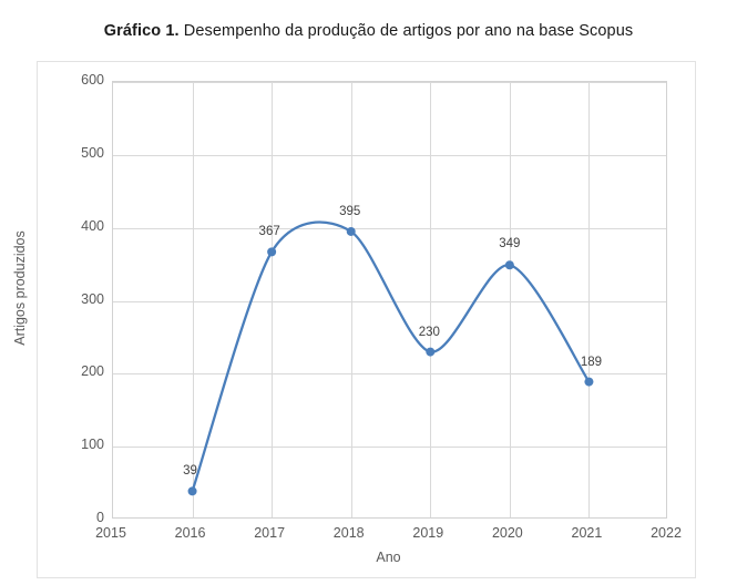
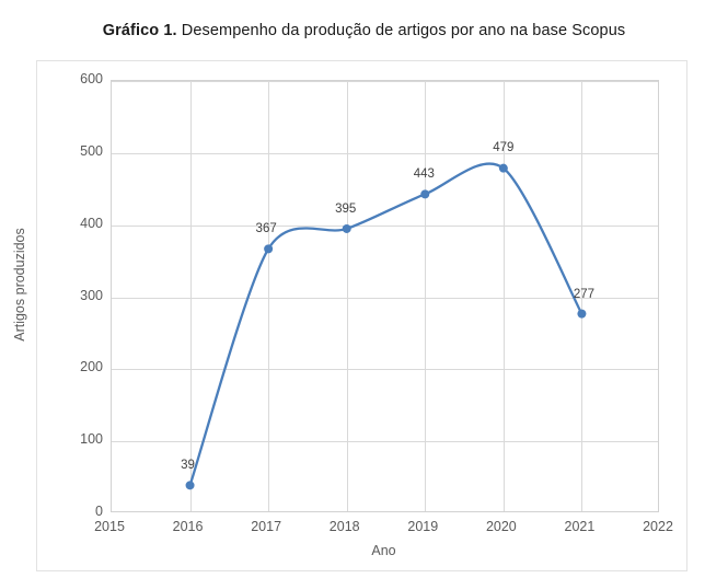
2019: 230 -> 443
2020: 349 -> 479
2021: 189 -> 277
